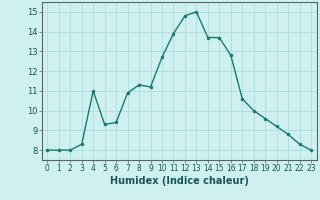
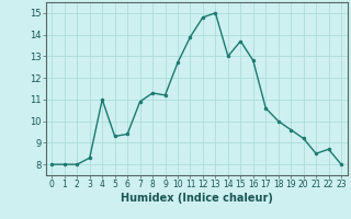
14: 13.7 -> 13.0
21: 8.8 -> 8.5
22: 8.3 -> 8.7
